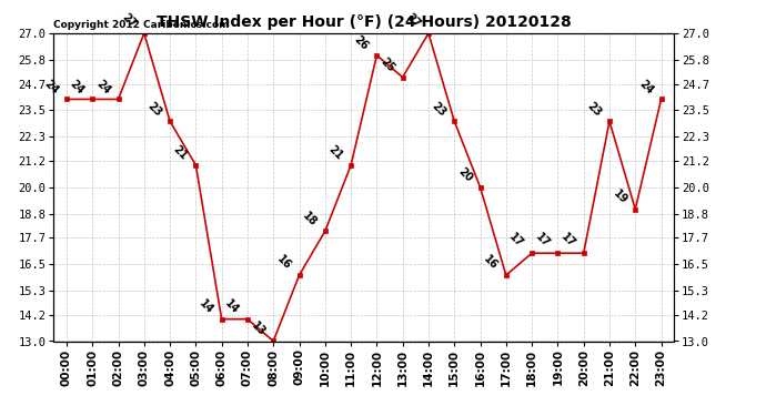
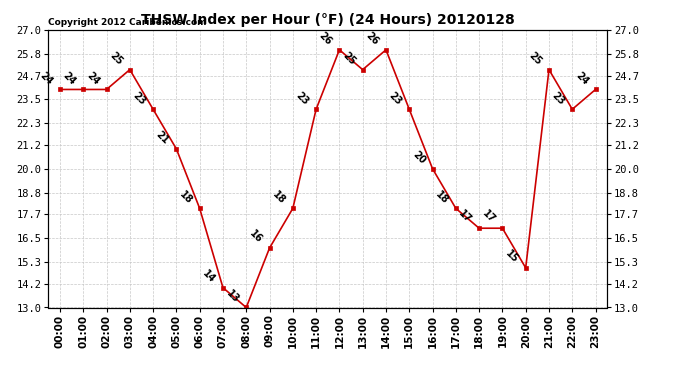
03:00: 27 -> 25
06:00: 14 -> 18
11:00: 21 -> 23
14:00: 27 -> 26
17:00: 16 -> 18
20:00: 17 -> 15
21:00: 23 -> 25
22:00: 19 -> 23
